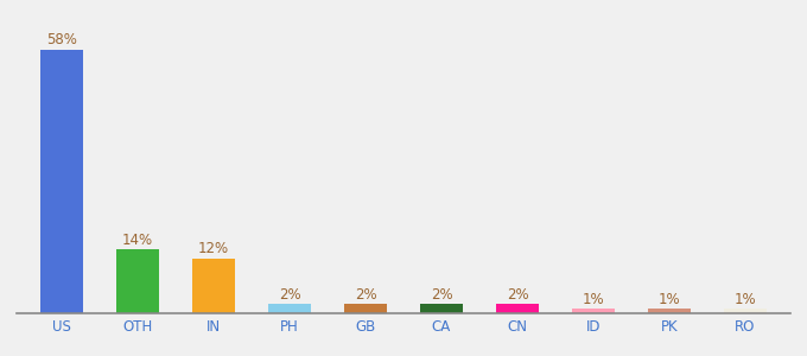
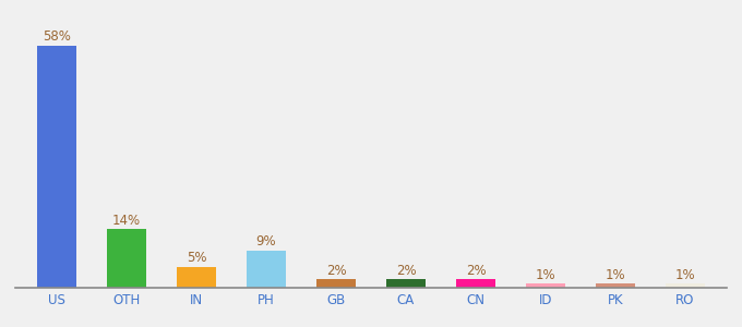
IN: 12% -> 5%
PH: 2% -> 9%
